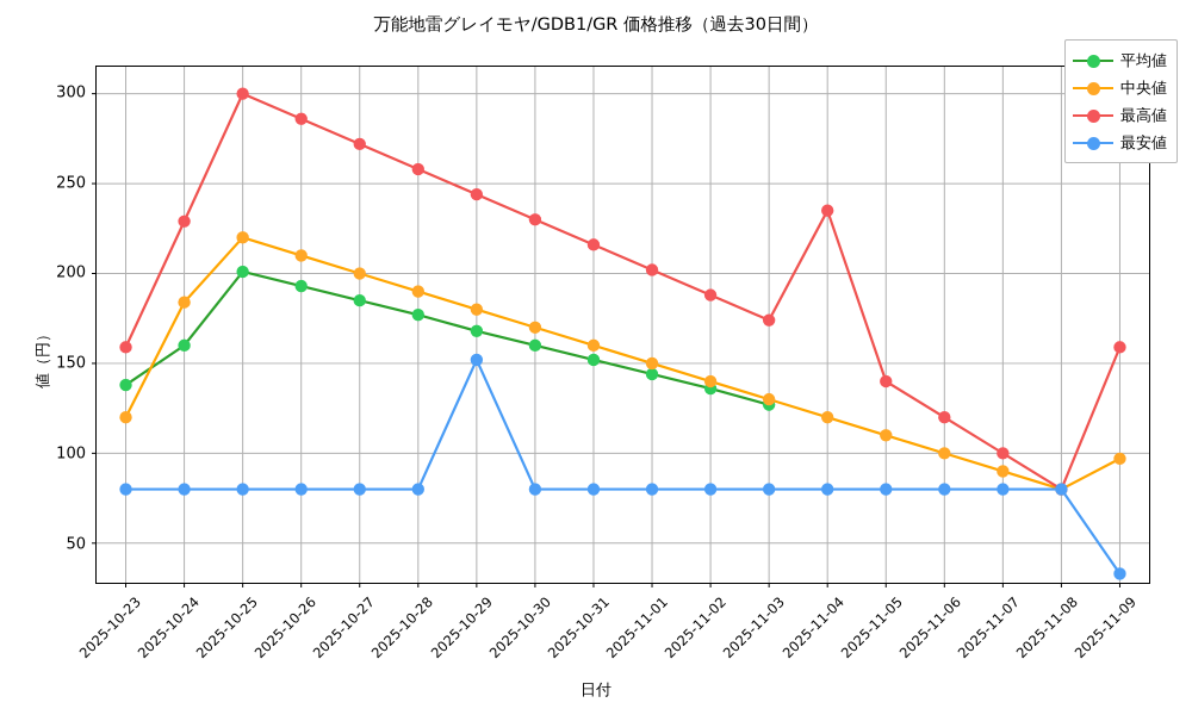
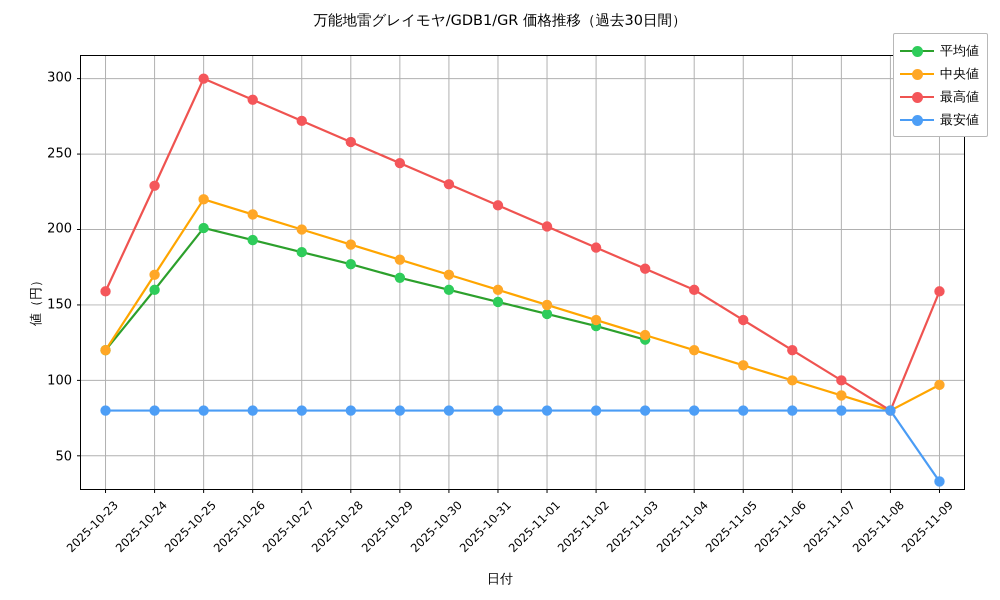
平均値/2025-10-23: 138 -> 120
中央値/2025-10-24: 184 -> 170
最安値/2025-10-29: 152 -> 80
最高値/2025-11-04: 235 -> 160
